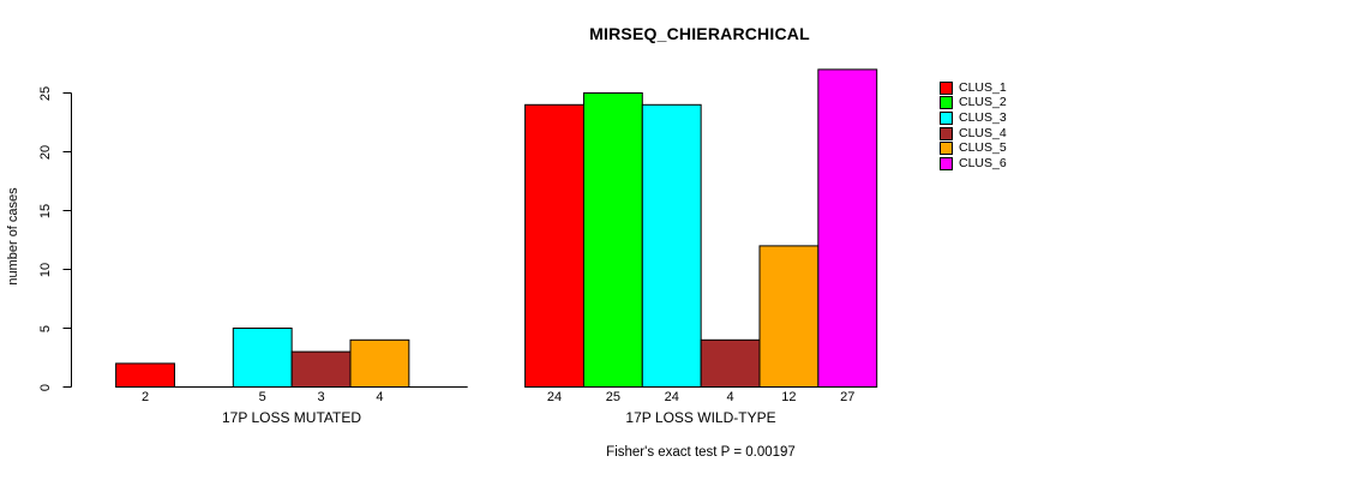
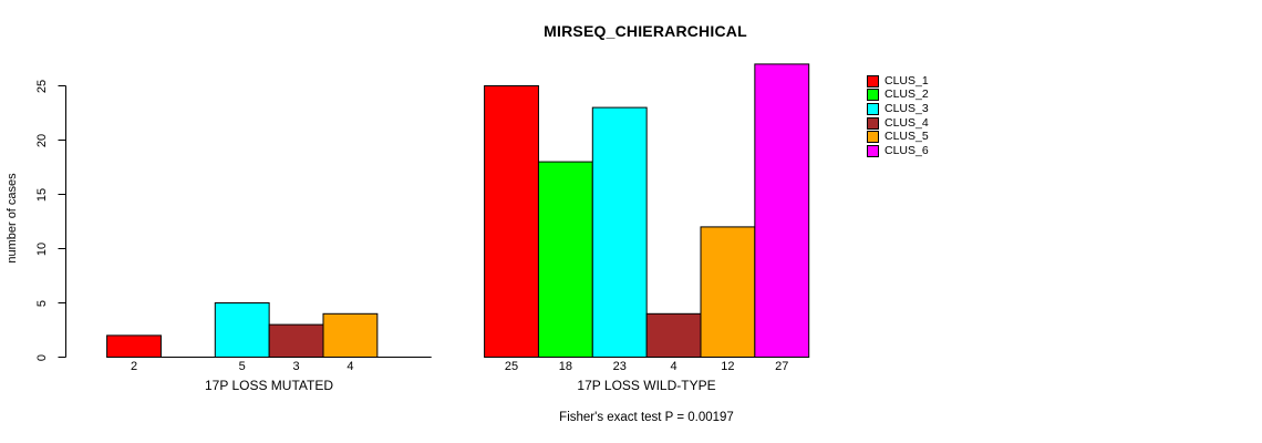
CLUS_1/17P LOSS WILD-TYPE: 24 -> 25
CLUS_2/17P LOSS WILD-TYPE: 25 -> 18
CLUS_3/17P LOSS WILD-TYPE: 24 -> 23
